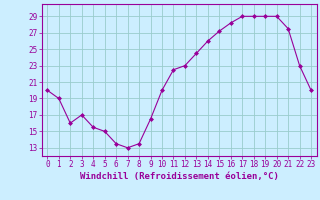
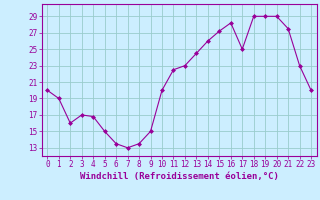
4: 15.5 -> 16.8
9: 16.5 -> 15.0
17: 29.0 -> 25.0
